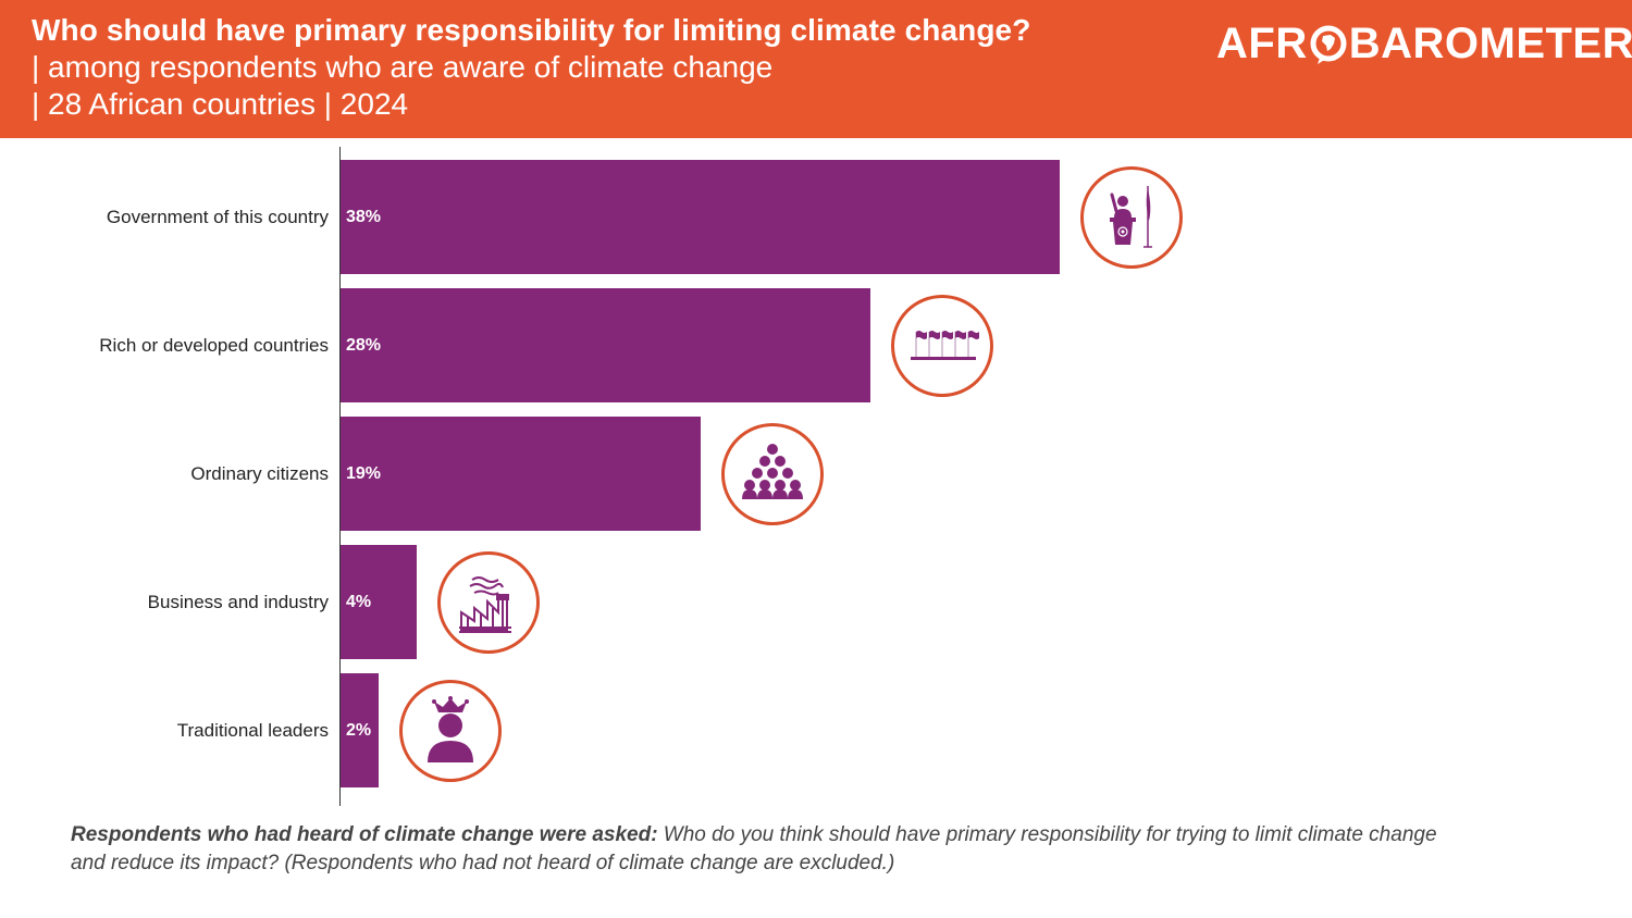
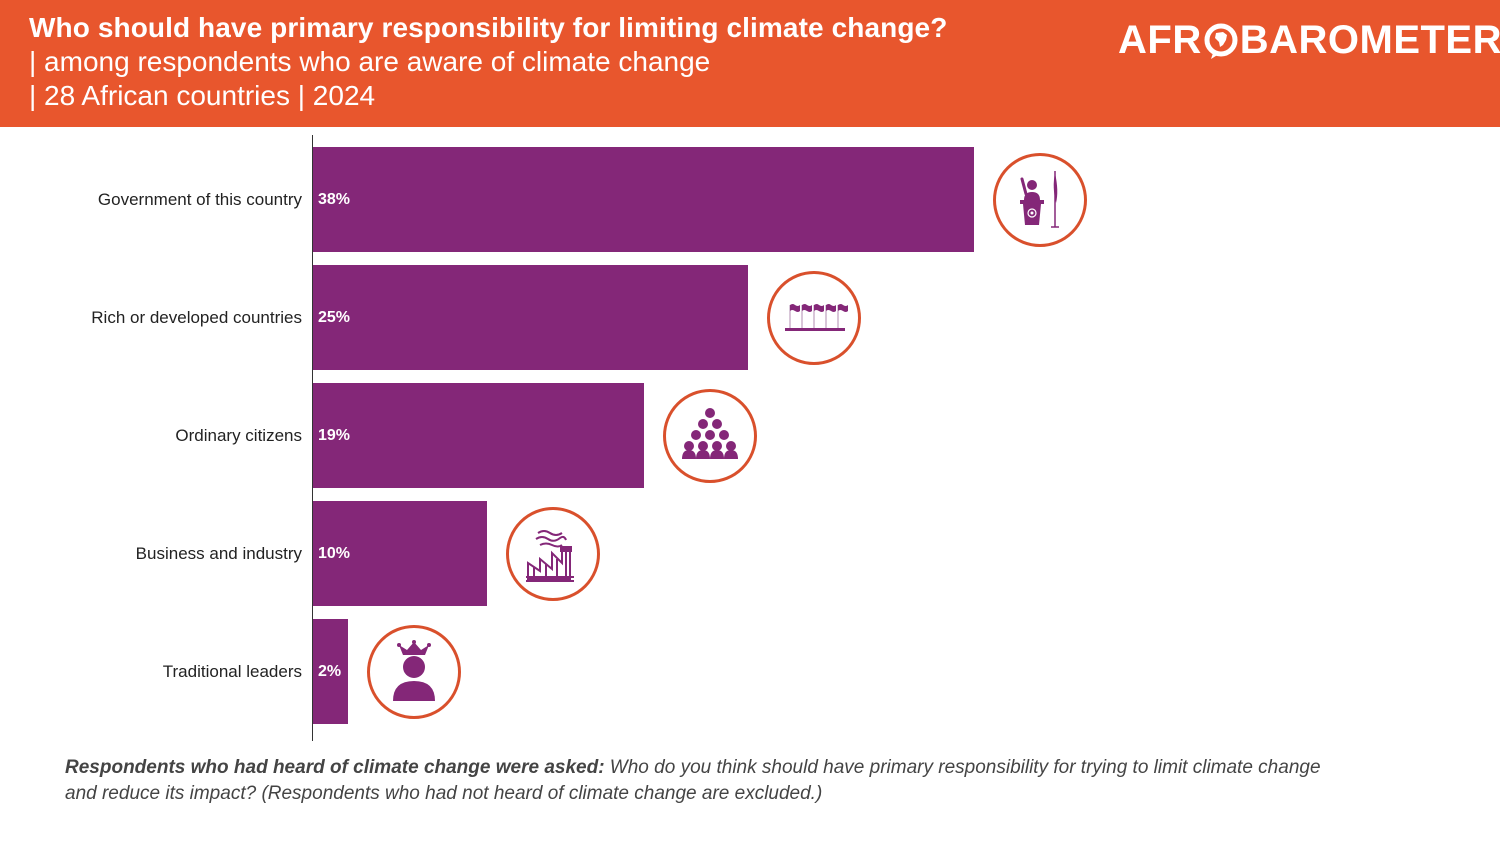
Rich or developed countries: 28% -> 25%
Business and industry: 4% -> 10%
